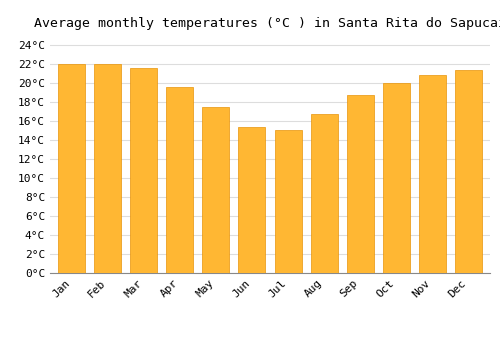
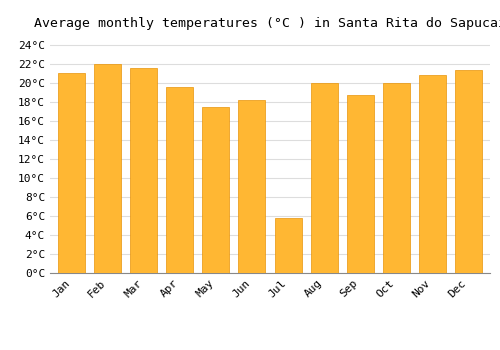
Jan: 22.0°C -> 21.0°C
Jun: 15.3°C -> 18.2°C
Jul: 15.0°C -> 5.8°C
Aug: 16.7°C -> 20.0°C
